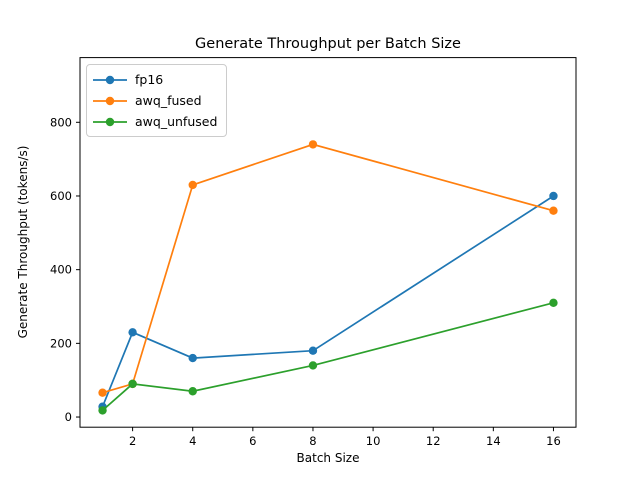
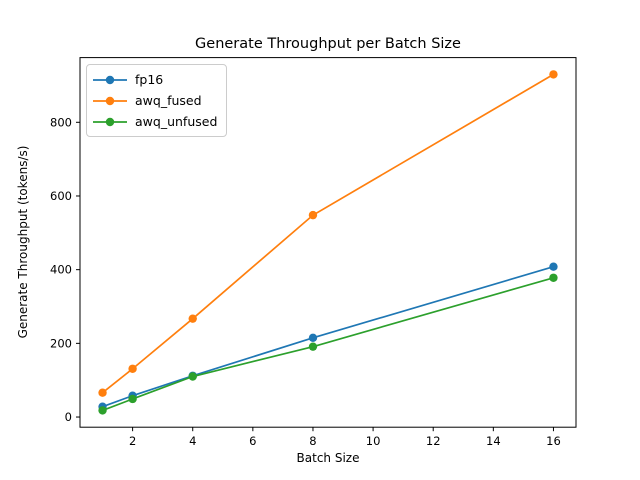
fp16/2: 230 -> 60
awq_fused/2: 90 -> 130
awq_unfused/2: 90 -> 50
fp16/4: 160 -> 110
awq_fused/4: 630 -> 270
awq_unfused/4: 70 -> 110
fp16/8: 180 -> 220
awq_fused/8: 740 -> 550
awq_unfused/8: 140 -> 190
fp16/16: 600 -> 410
awq_fused/16: 560 -> 930
awq_unfused/16: 310 -> 380
